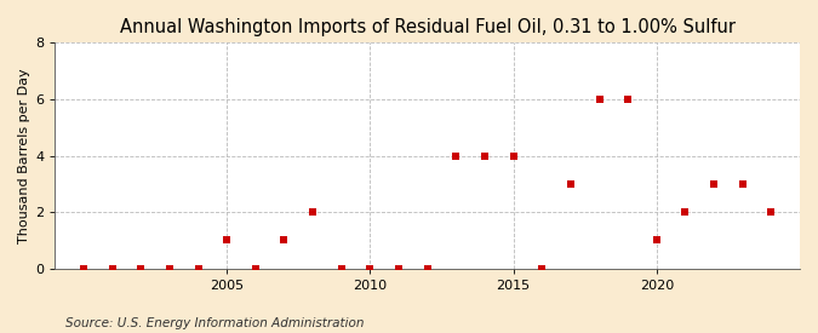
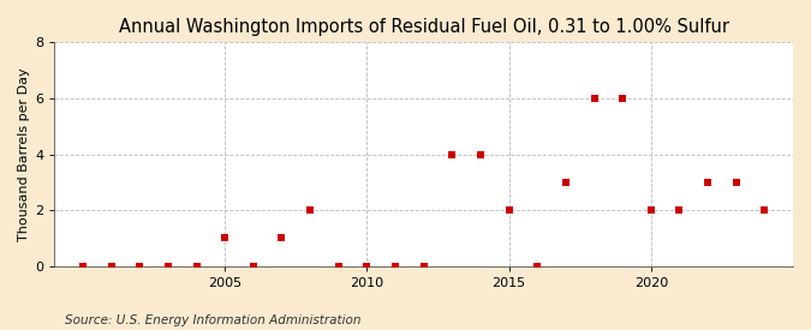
2015: 4 -> 2
2020: 1 -> 2
